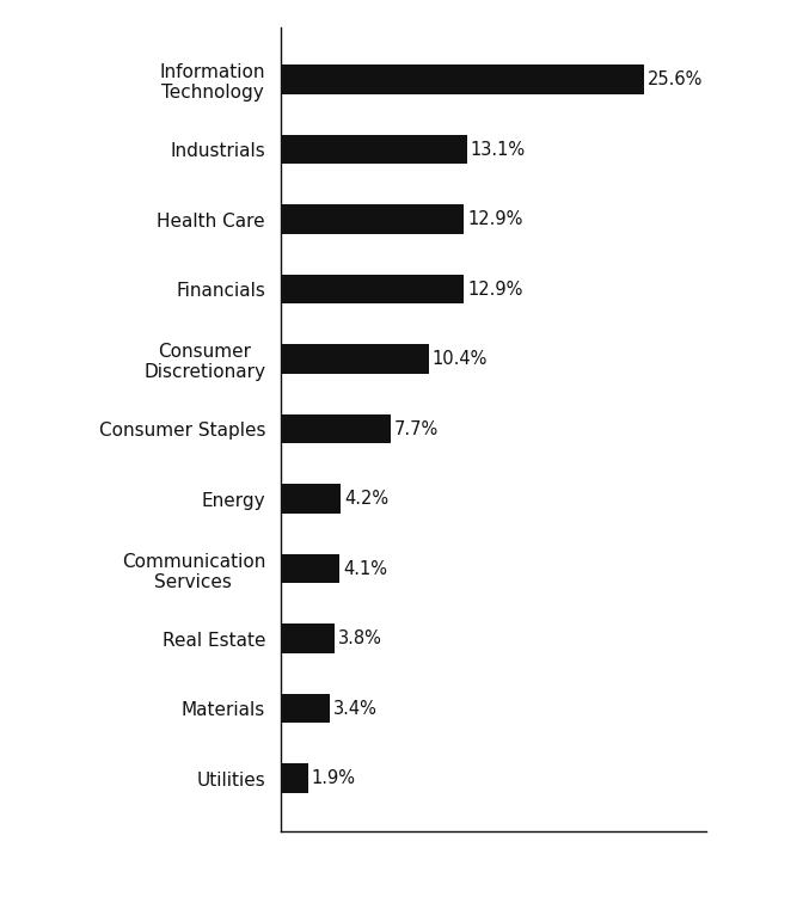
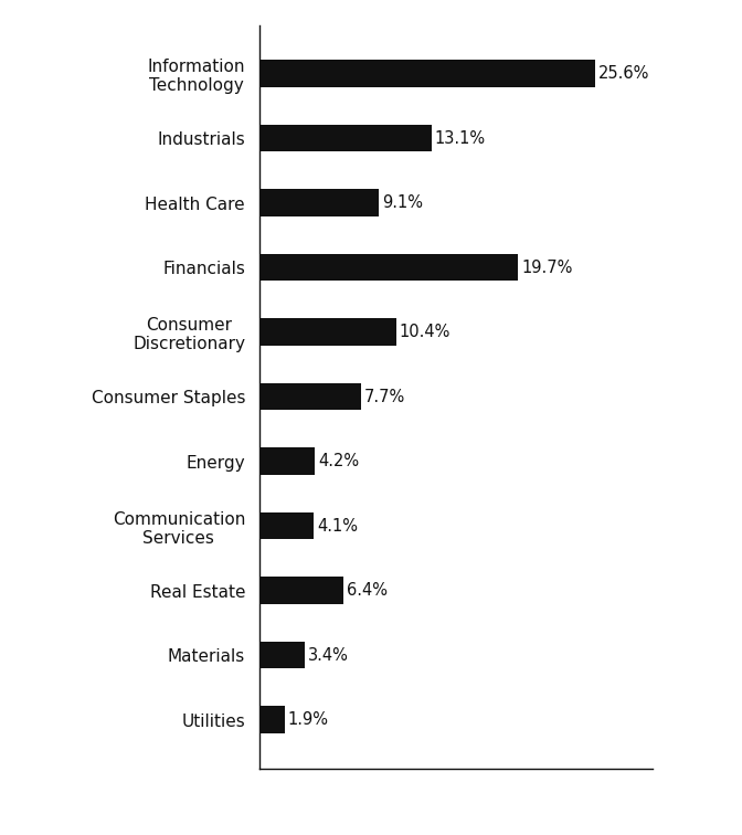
Health Care: 12.9% -> 9.1%
Financials: 12.9% -> 19.7%
Real Estate: 3.8% -> 6.4%
